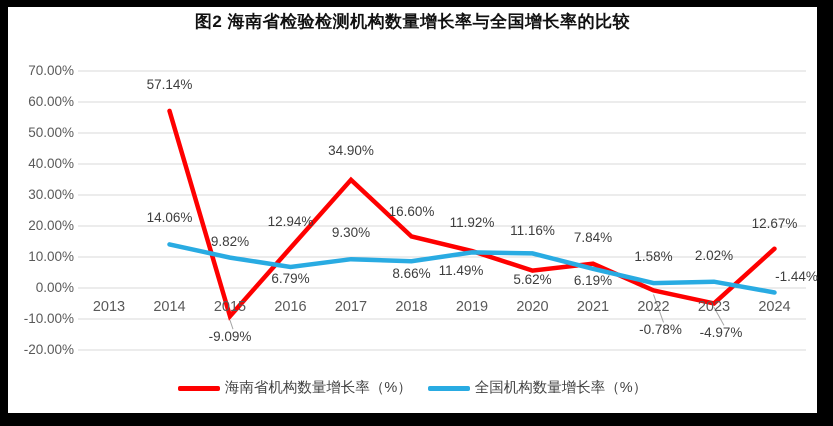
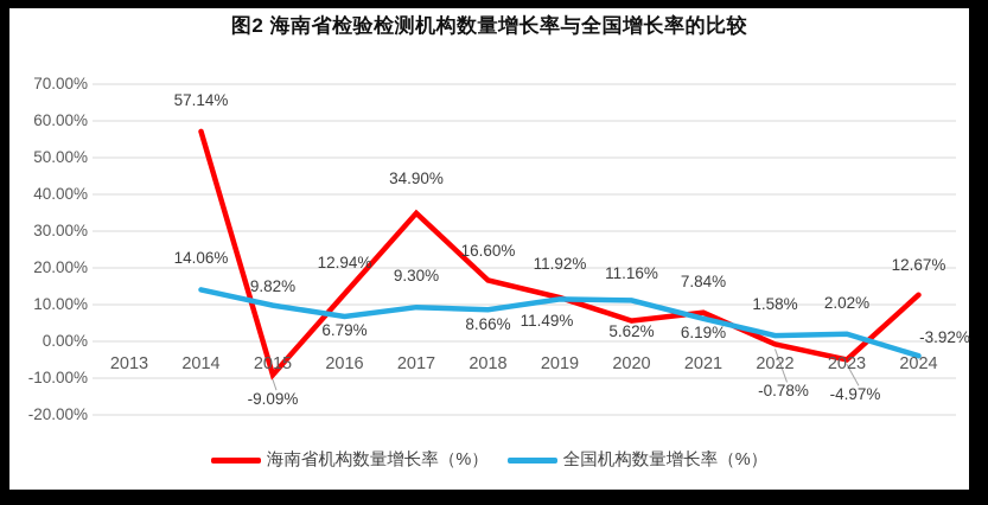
全国机构数量增长率（%）/2024: -1.44% -> -3.92%
